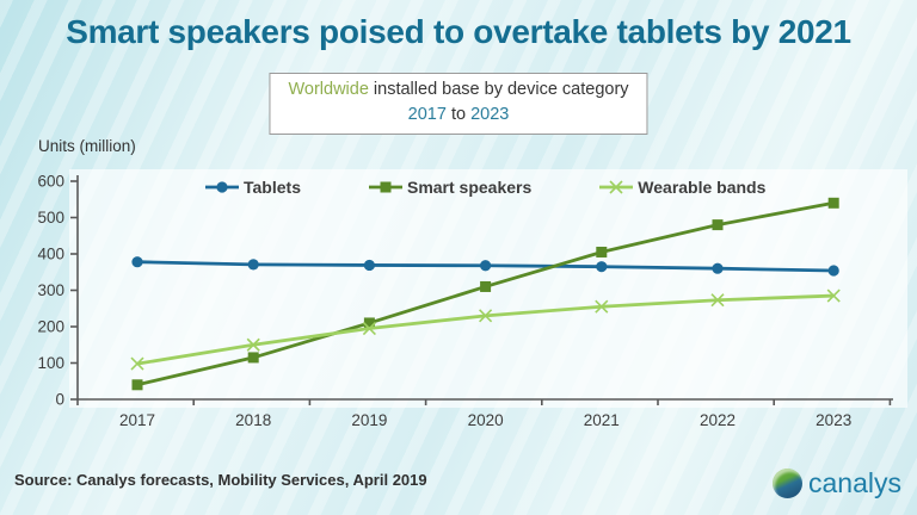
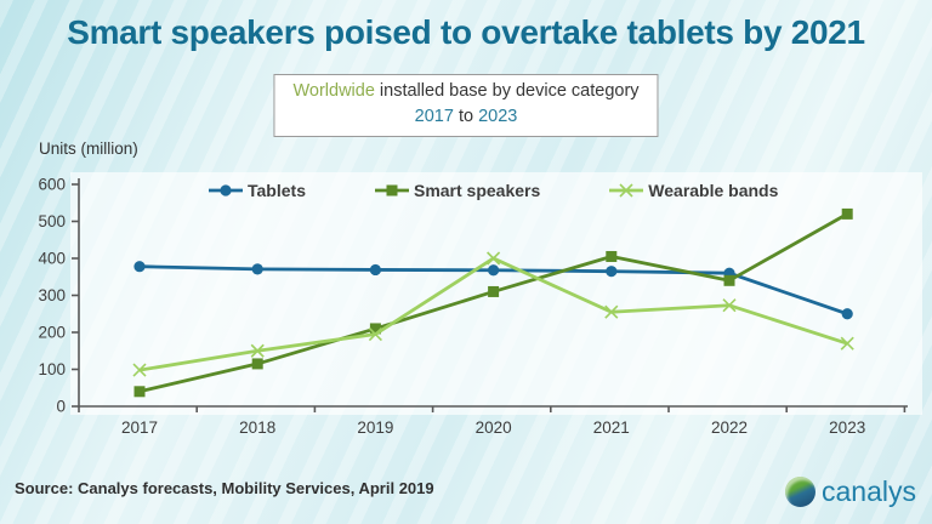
Wearable bands/2020: 230 -> 400
Smart speakers/2022: 480 -> 340
Tablets/2023: 350 -> 250
Smart speakers/2023: 540 -> 520
Wearable bands/2023: 280 -> 170
